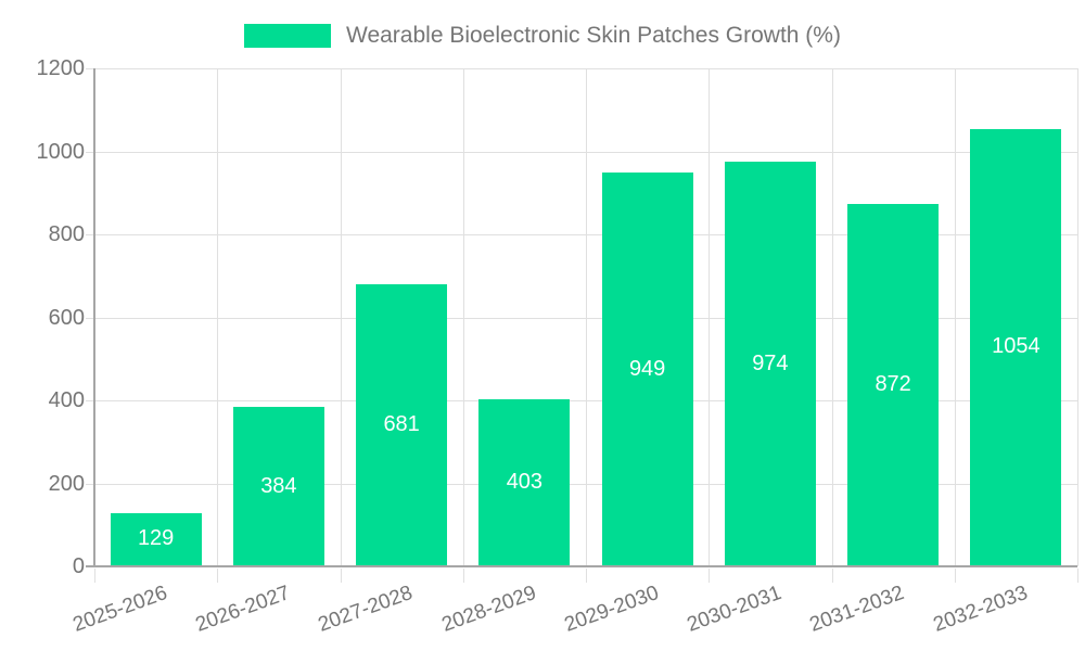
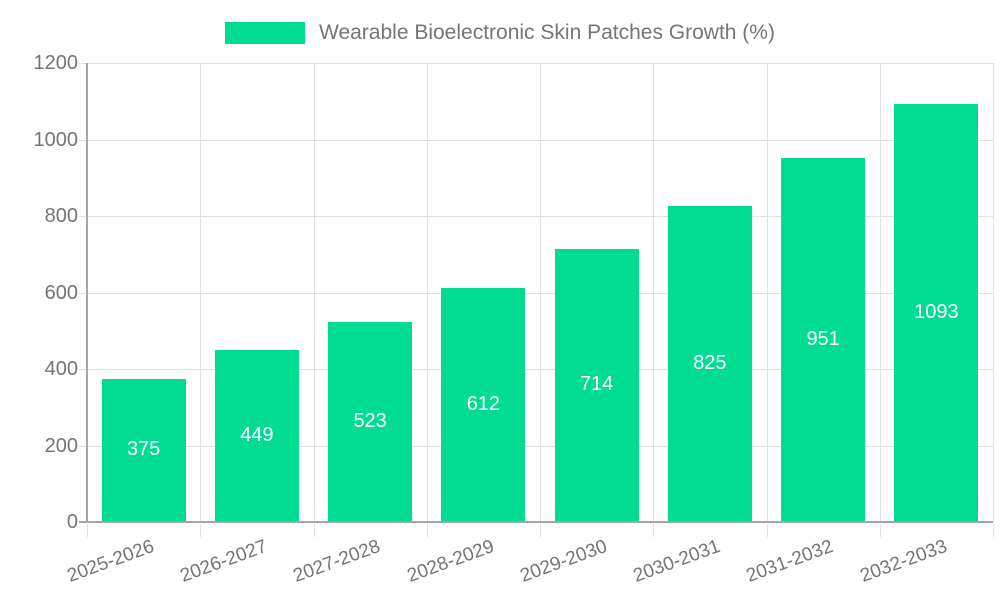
2025-2026: 129 -> 375
2026-2027: 384 -> 449
2027-2028: 681 -> 523
2028-2029: 403 -> 612
2029-2030: 949 -> 714
2030-2031: 974 -> 825
2031-2032: 872 -> 951
2032-2033: 1054 -> 1093
